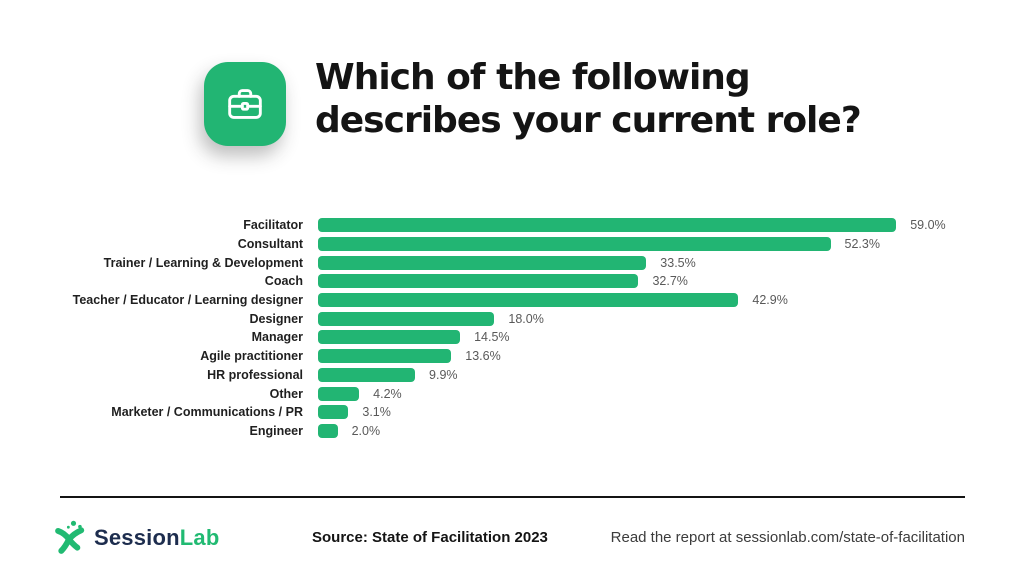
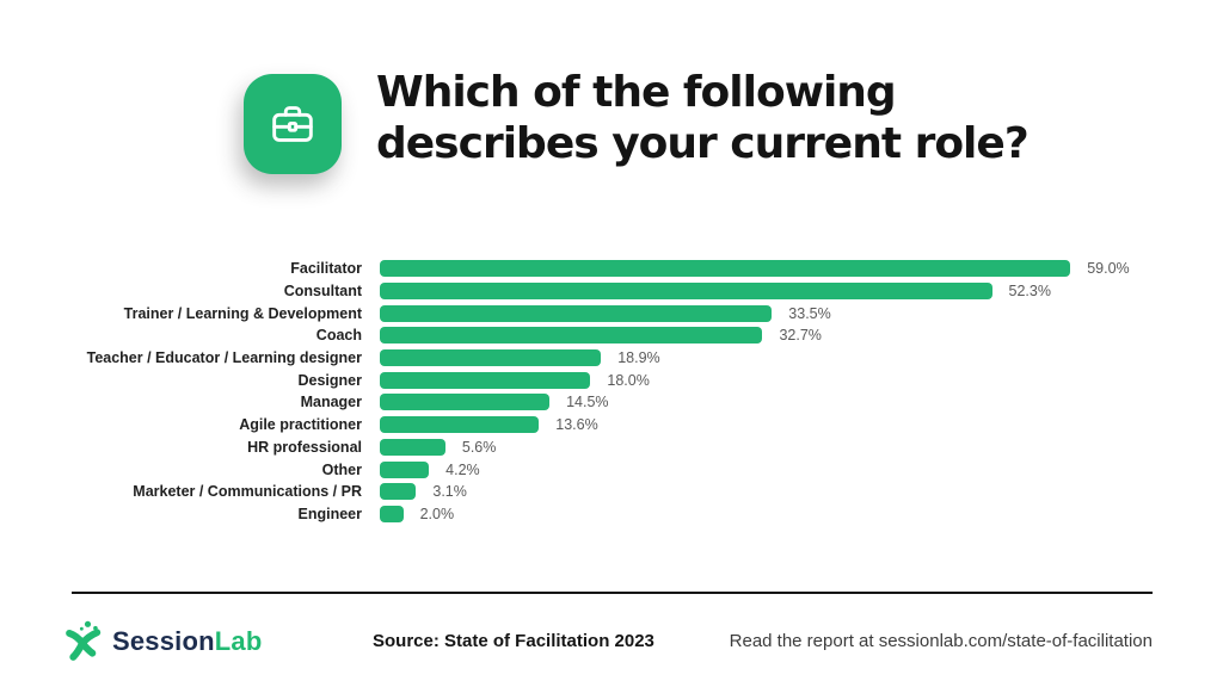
Teacher / Educator / Learning designer: 42.9% -> 18.9%
HR professional: 9.9% -> 5.6%
